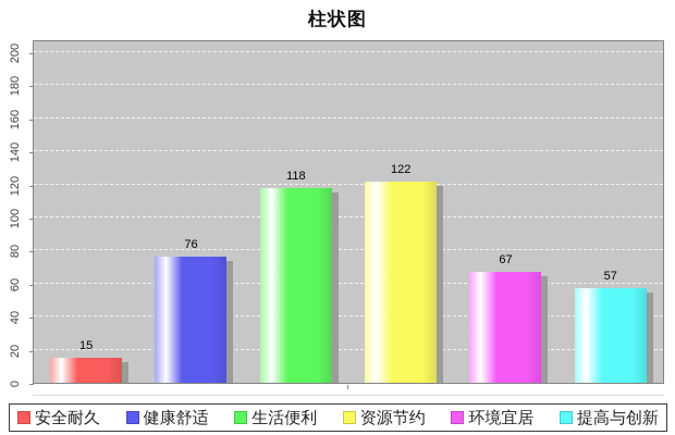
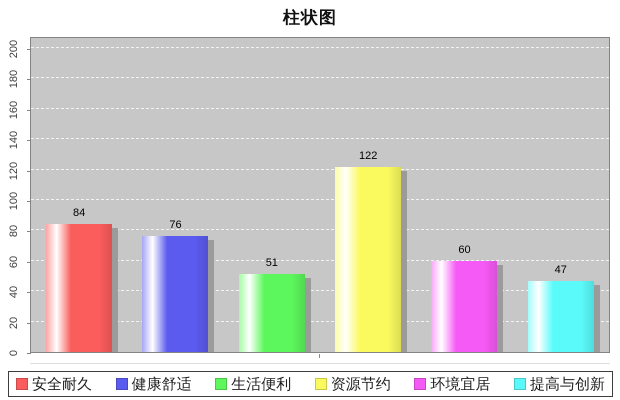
安全耐久: 15 -> 84
生活便利: 118 -> 51
环境宜居: 67 -> 60
提高与创新: 57 -> 47
